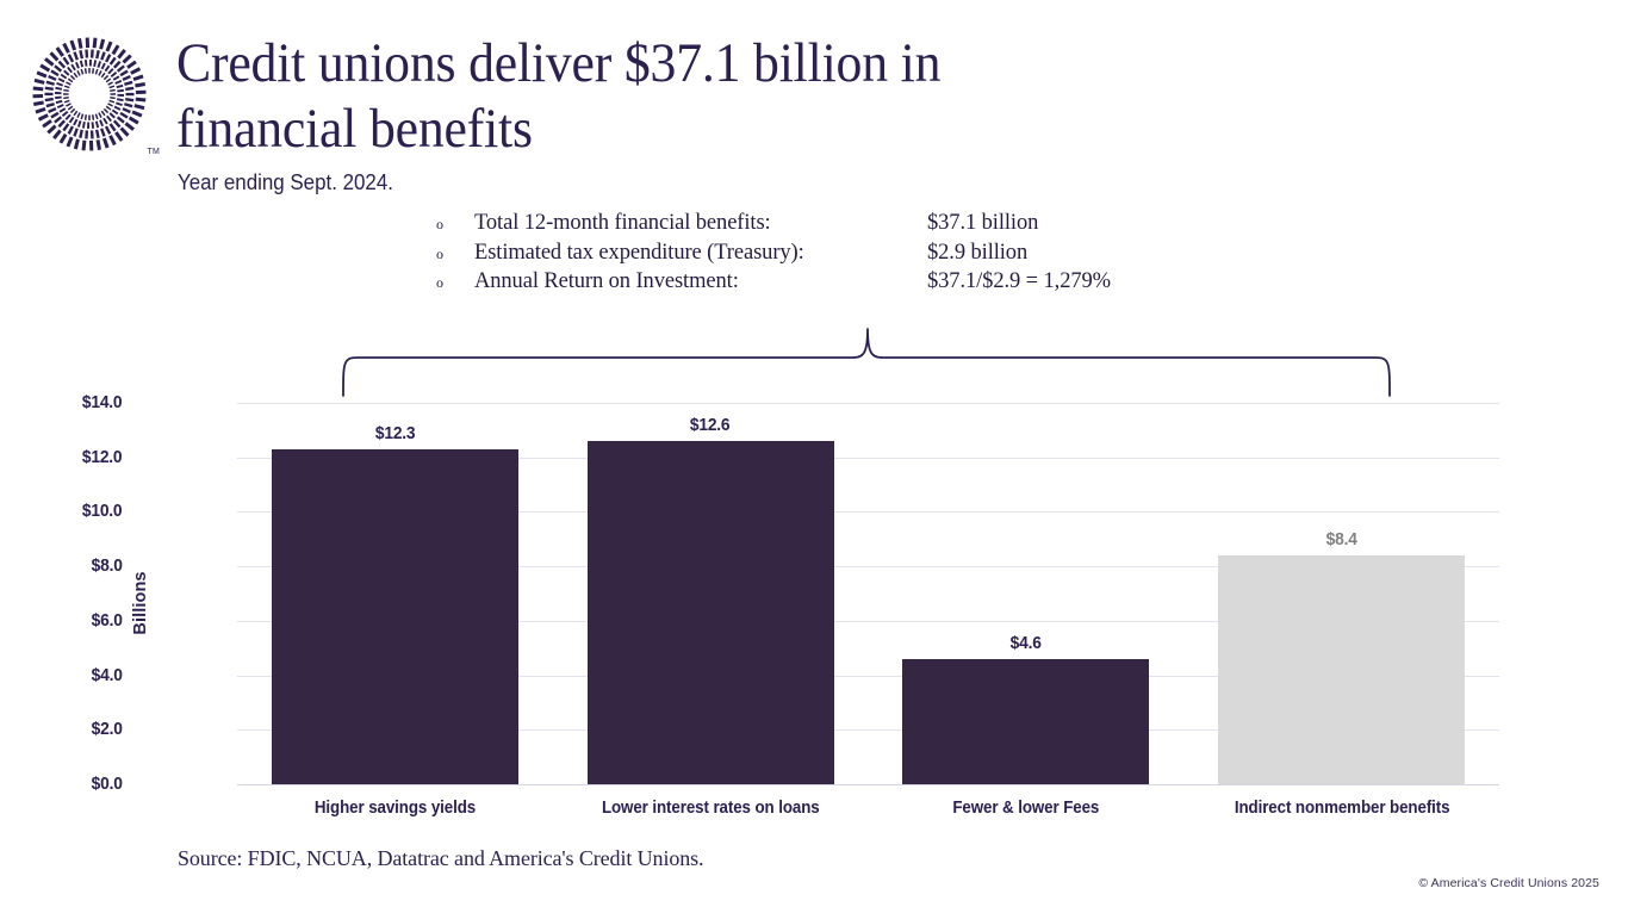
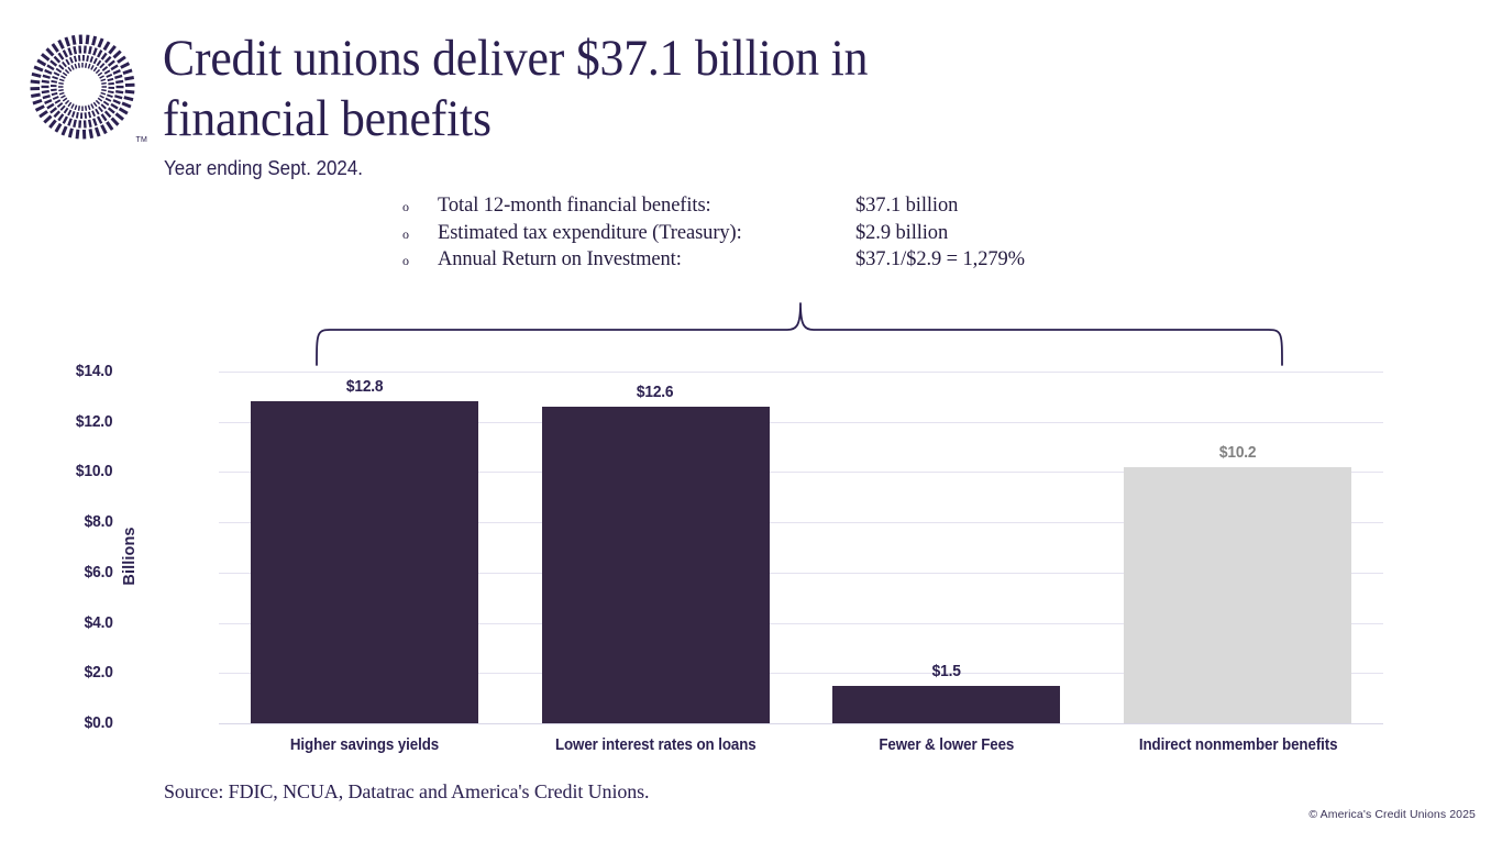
Higher savings yields: $12.3 -> $12.8
Fewer & lower Fees: $4.6 -> $1.5
Indirect nonmember benefits: $8.4 -> $10.2
